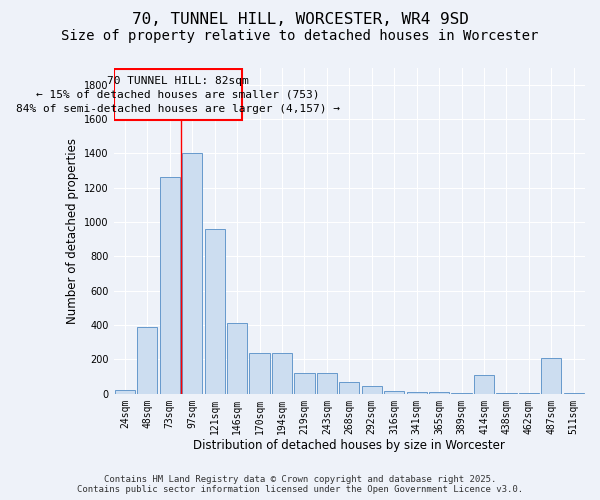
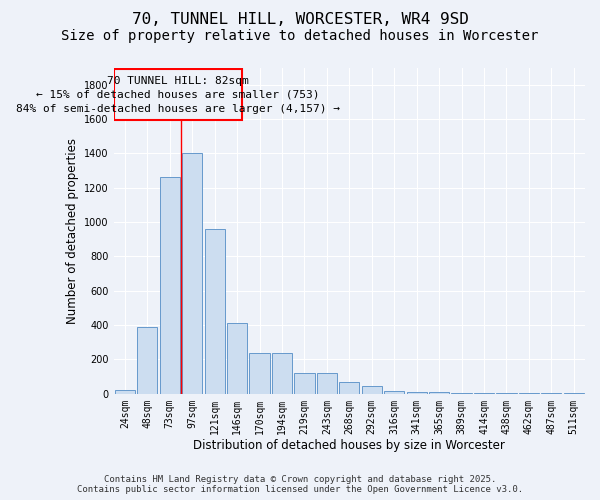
414sqm: 110 -> 0
487sqm: 210 -> 0
